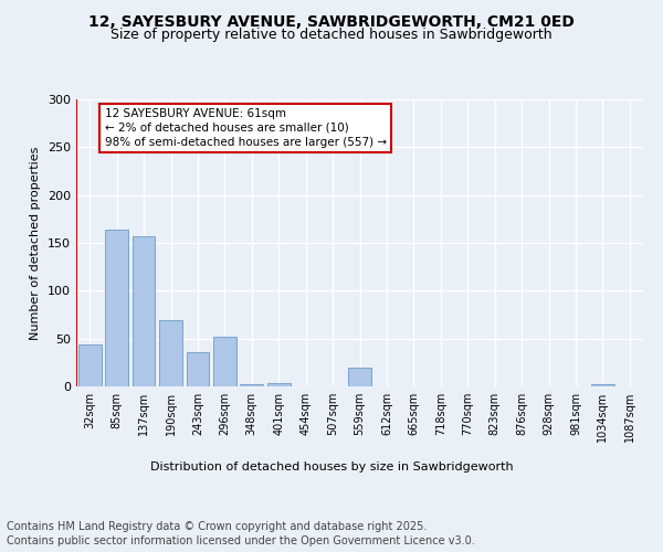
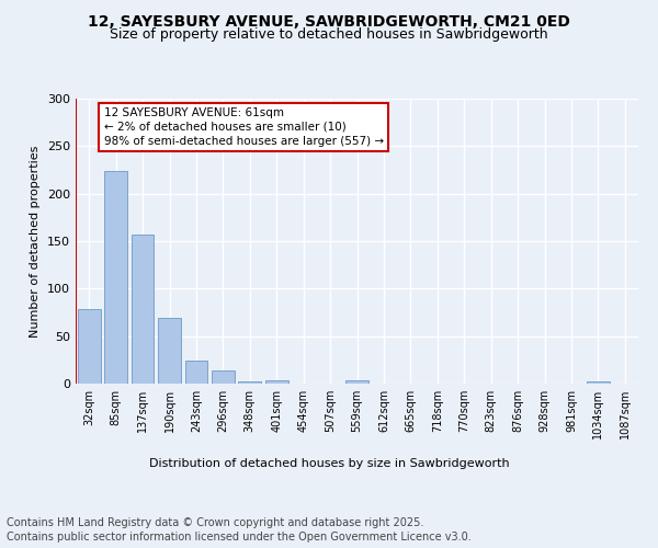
32sqm: 44 -> 78
85sqm: 164 -> 224
243sqm: 36 -> 24
296sqm: 52 -> 14
559sqm: 20 -> 3
